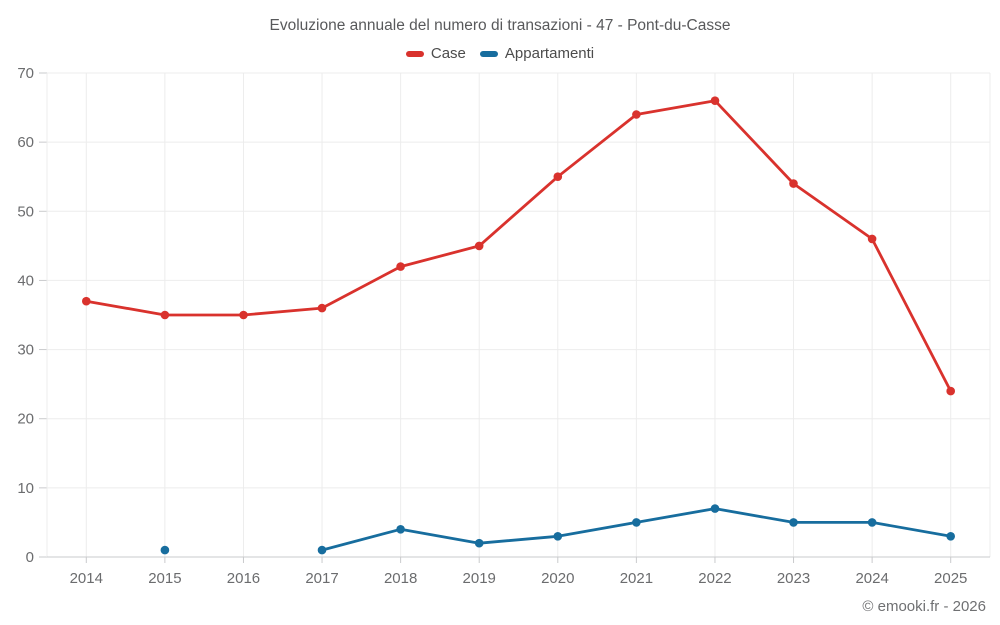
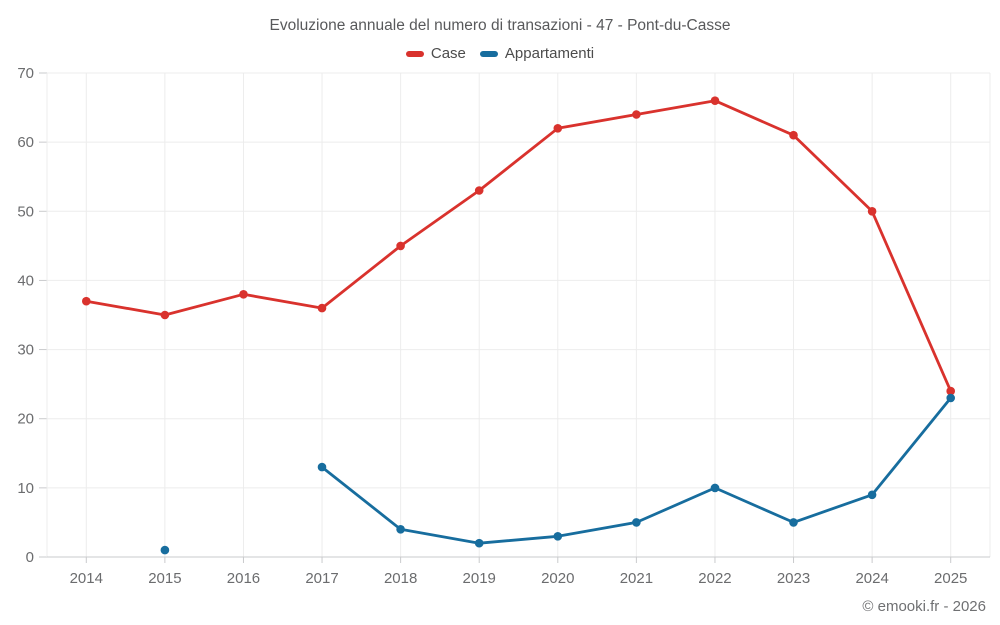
Case/2016: 35 -> 38
Appartamenti/2017: 1 -> 13
Case/2018: 42 -> 45
Case/2019: 45 -> 53
Case/2020: 55 -> 62
Appartamenti/2022: 7 -> 10
Case/2023: 54 -> 61
Case/2024: 46 -> 50
Appartamenti/2024: 5 -> 9
Appartamenti/2025: 3 -> 23
